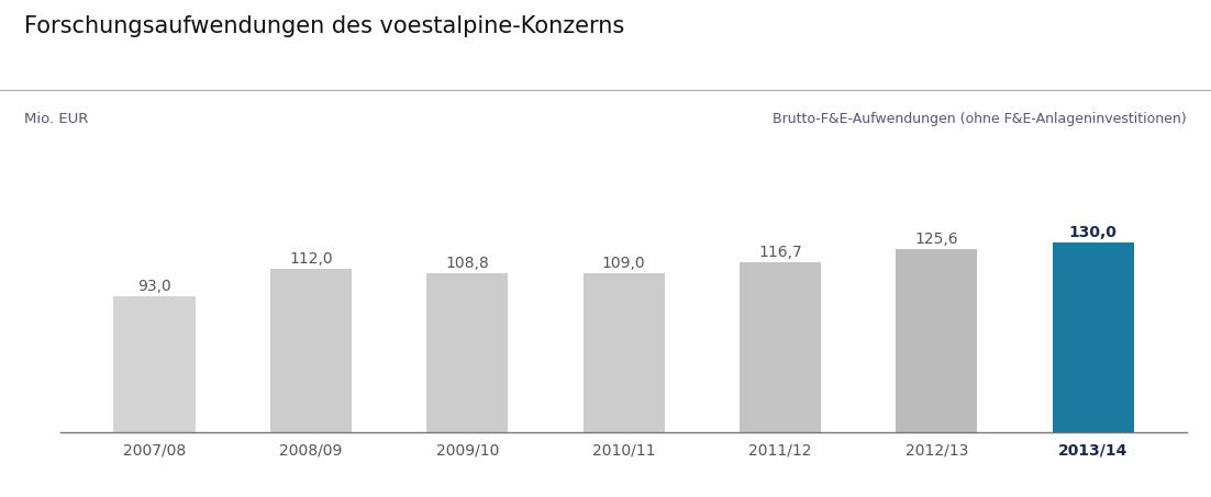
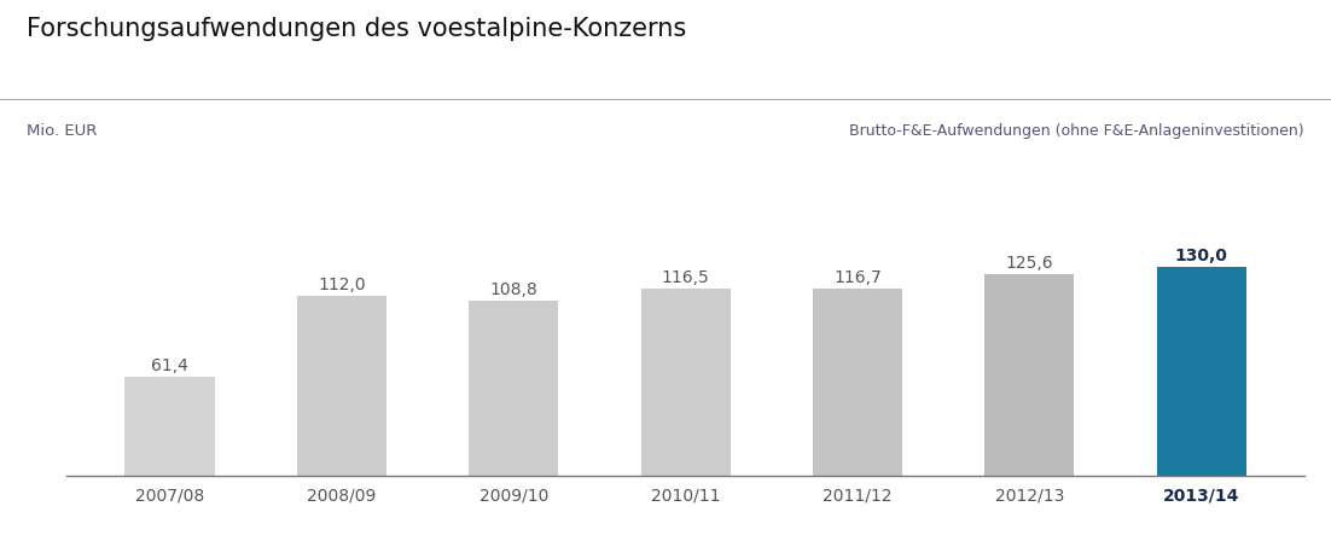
2007/08: 93,0 -> 61,4
2010/11: 109,0 -> 116,5
